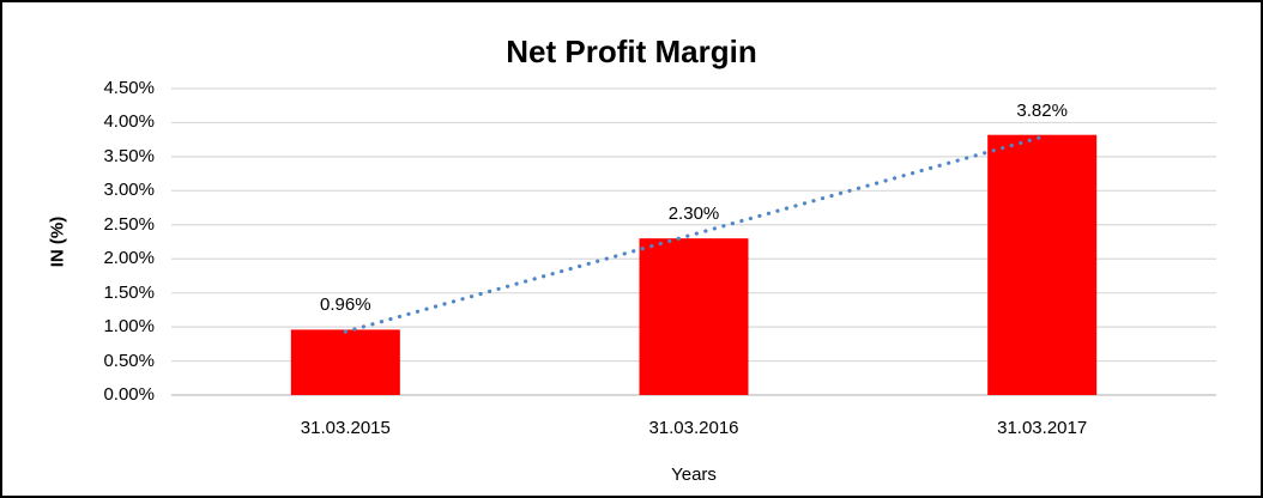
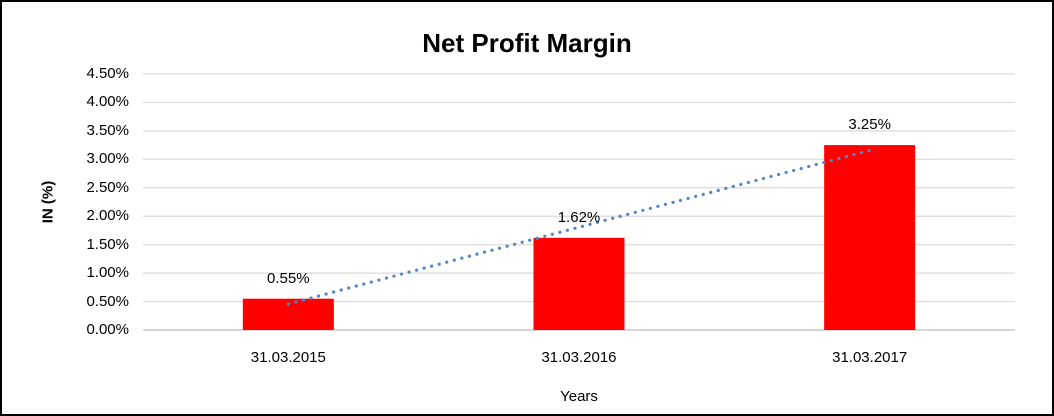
31.03.2015: 0.96% -> 0.55%
31.03.2016: 2.30% -> 1.62%
31.03.2017: 3.82% -> 3.25%
